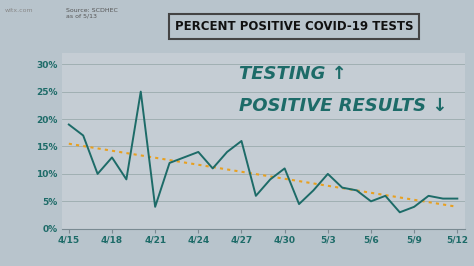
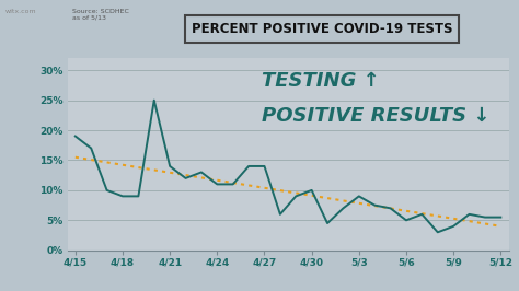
4/18: 13.0% -> 9.0%
4/21: 4.0% -> 14.0%
4/24: 14.0% -> 11.0%
4/27: 16.0% -> 14.0%
4/30: 11.0% -> 10.0%
5/3: 10.0% -> 9.0%
